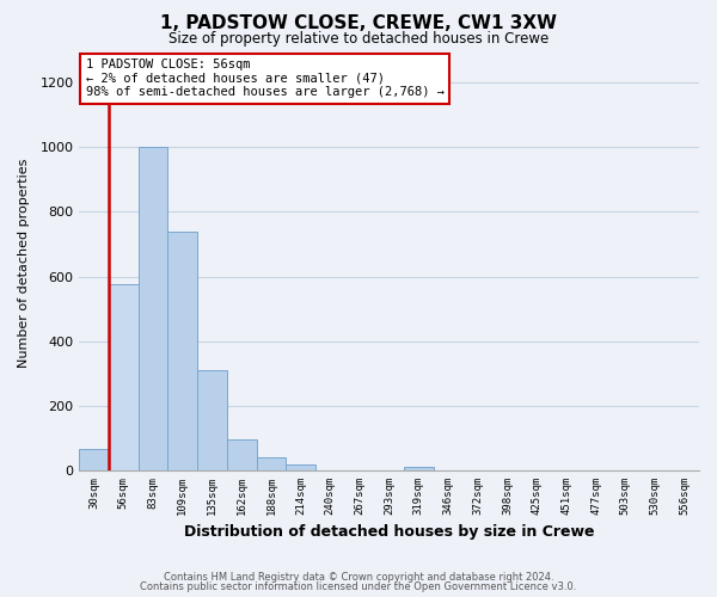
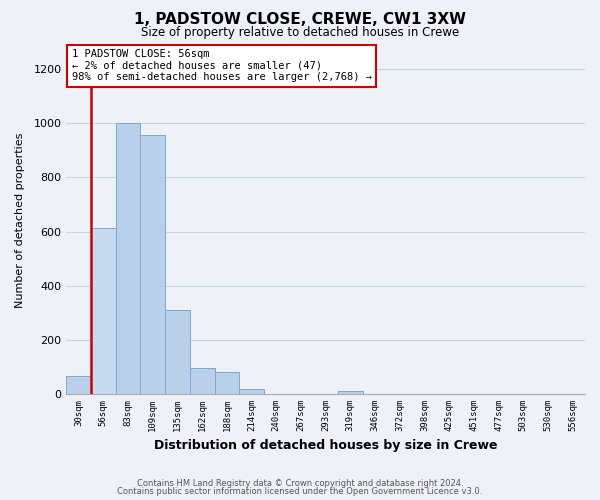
56sqm: 575 -> 615
109sqm: 740 -> 955
188sqm: 40 -> 80
